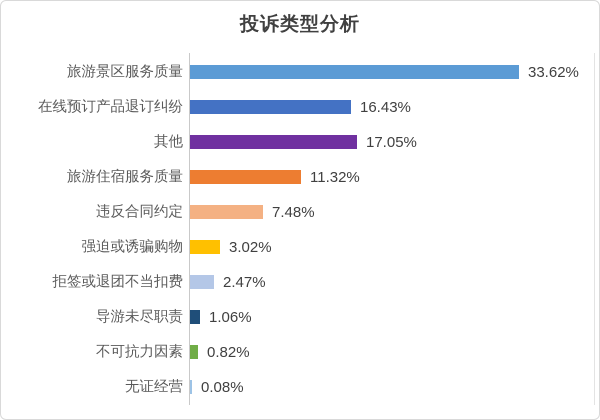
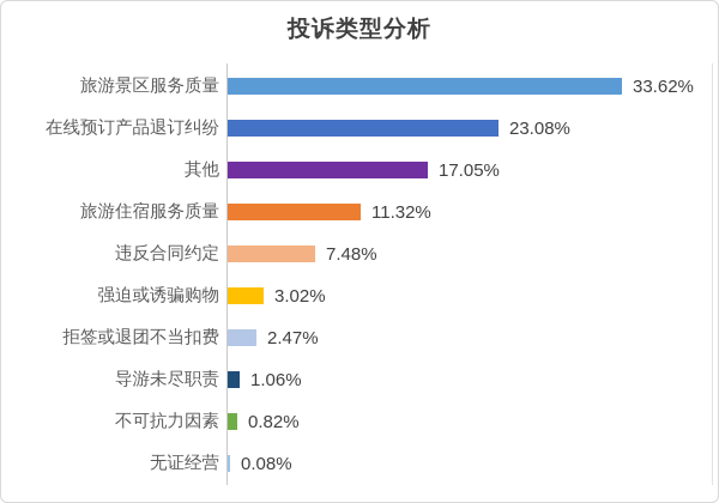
在线预订产品退订纠纷: 16.43% -> 23.08%
